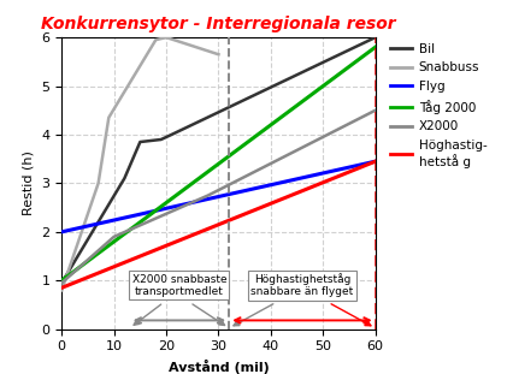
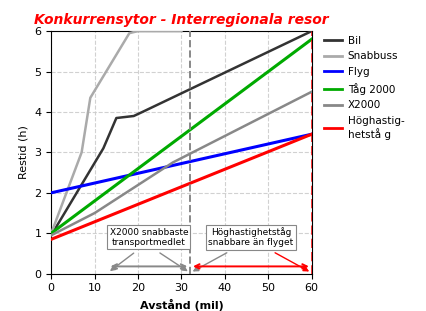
Snabbuss/0: 0.80 -> 1.00
X2000/10: 1.90 -> 1.50
Snabbuss/30: 5.65 -> 6.00
